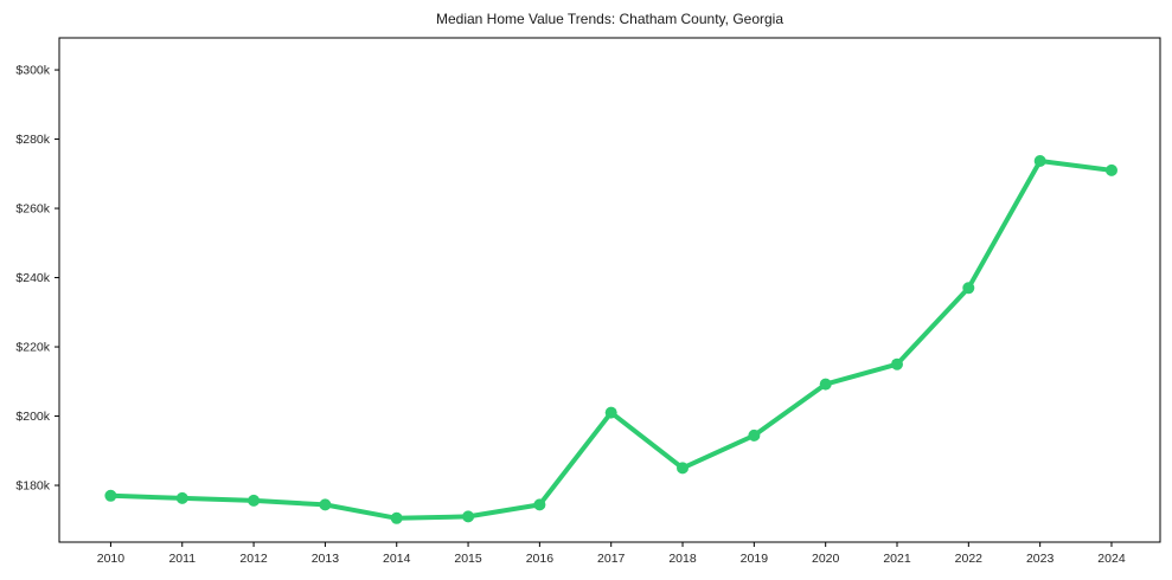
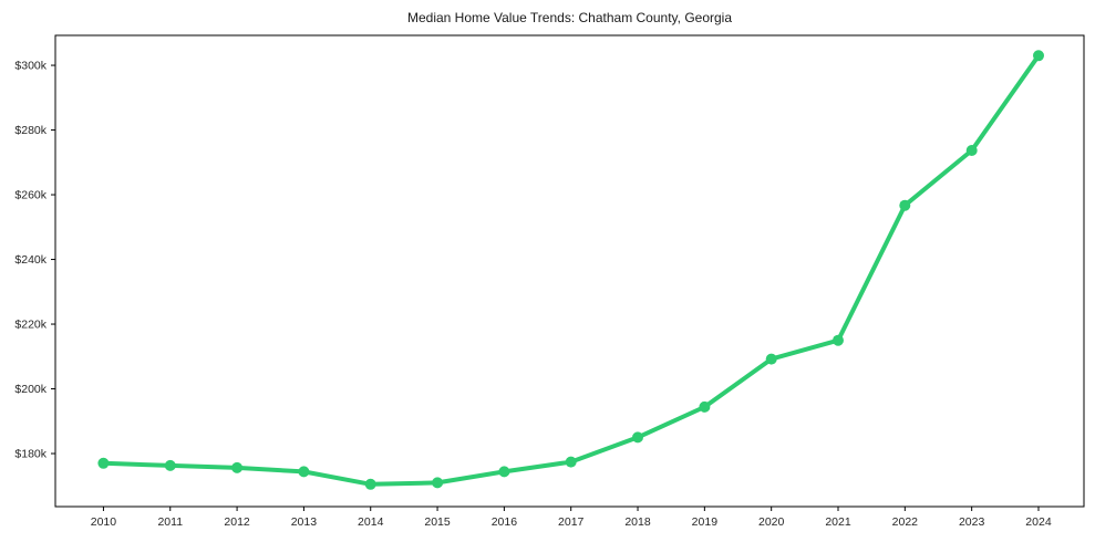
2017: $201k -> $177k
2022: $237k -> $257k
2024: $271k -> $303k
